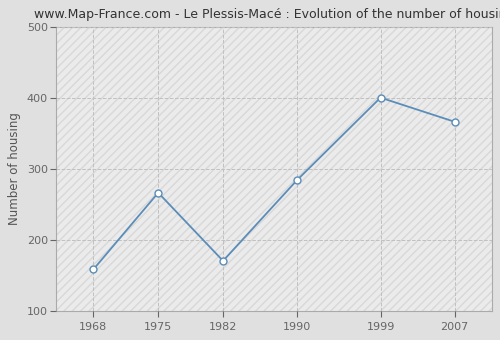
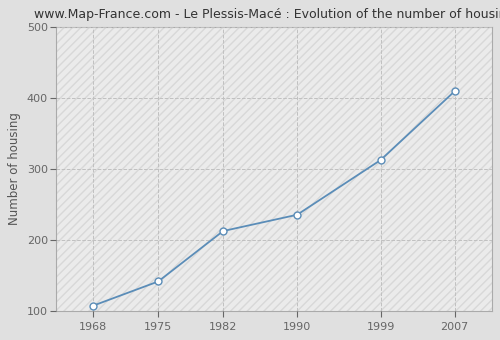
1968: 158 -> 107
1975: 266 -> 141
1982: 170 -> 212
1990: 284 -> 235
1999: 400 -> 312
2007: 366 -> 409
